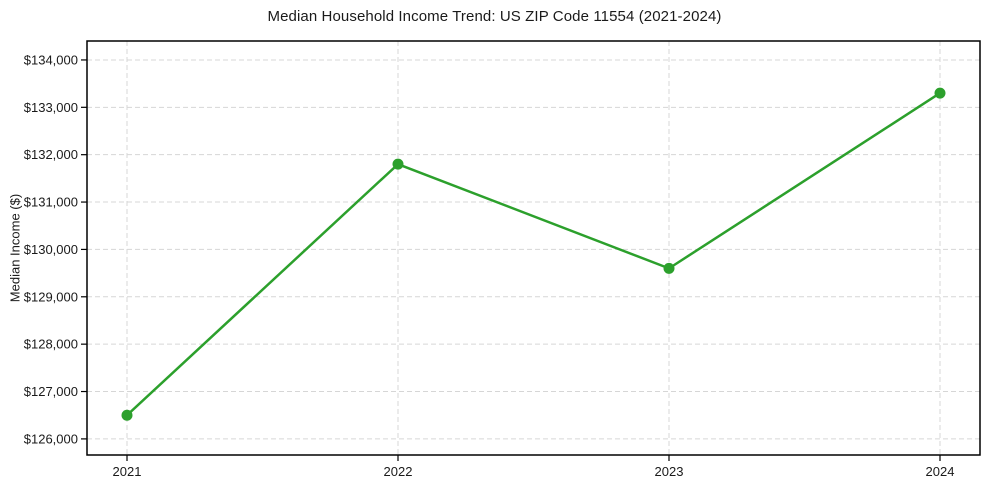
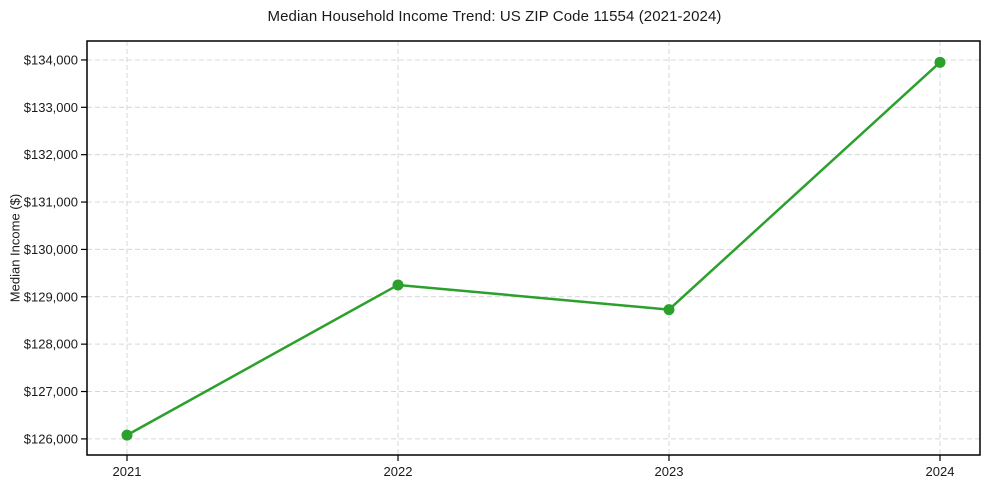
2021: $126500 -> $126100
2022: $131800 -> $129200
2023: $129600 -> $128700
2024: $133300 -> $134000
